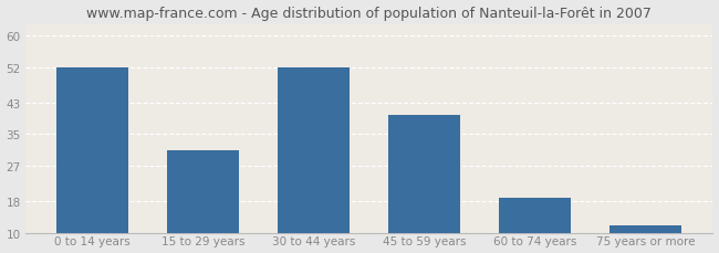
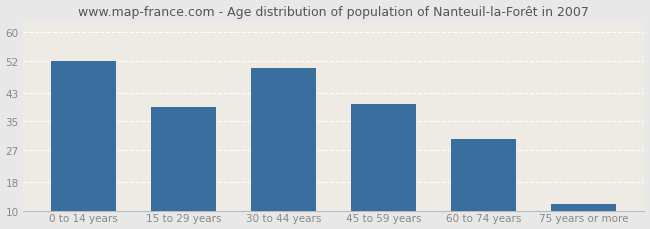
15 to 29 years: 31 -> 39
30 to 44 years: 52 -> 50
60 to 74 years: 19 -> 30
